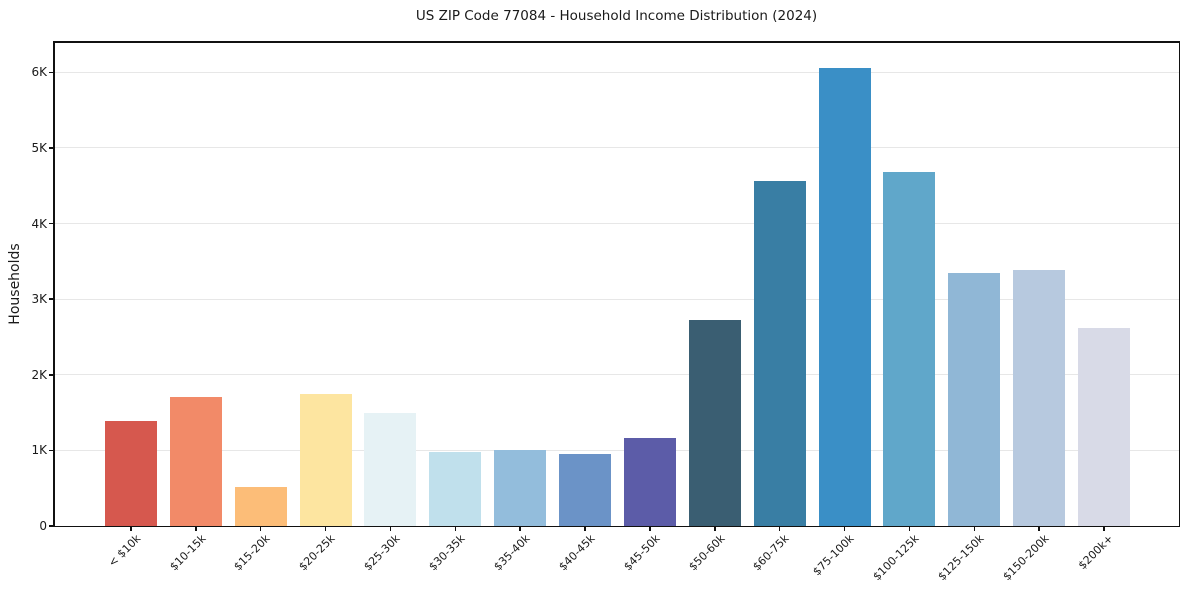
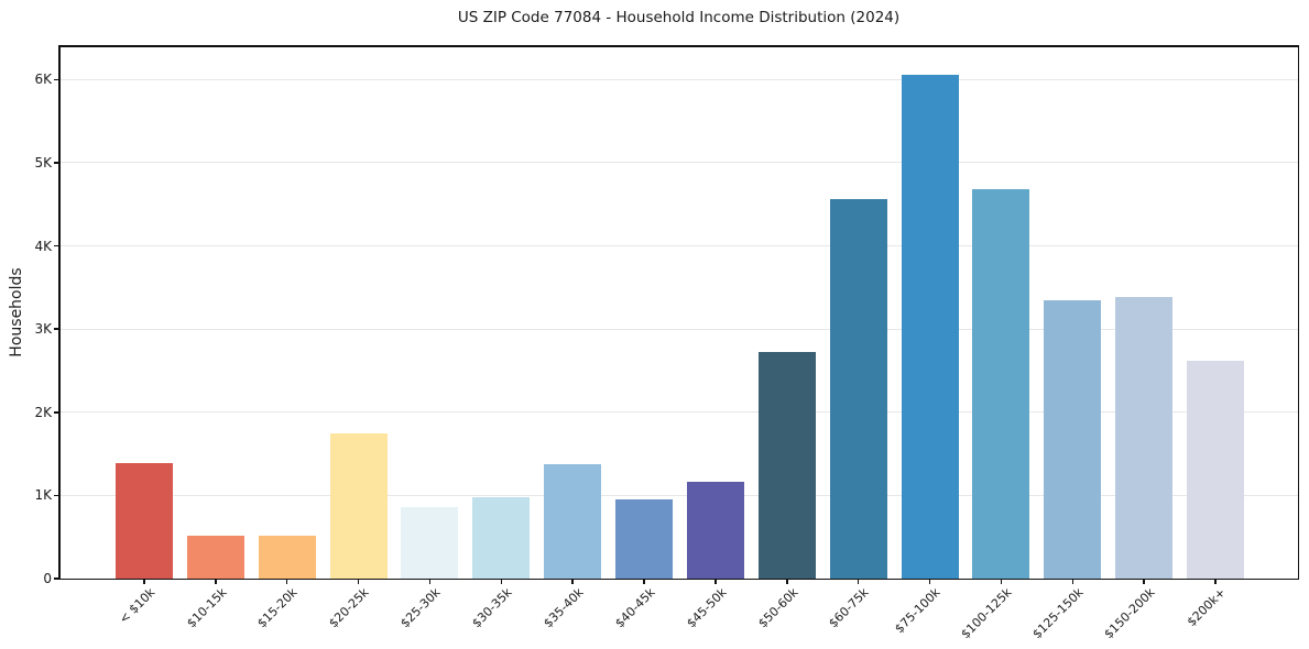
$10-15k: 1.7K -> 0.5K
$25-30k: 1.5K -> 0.9K
$35-40k: 1.0K -> 1.4K
